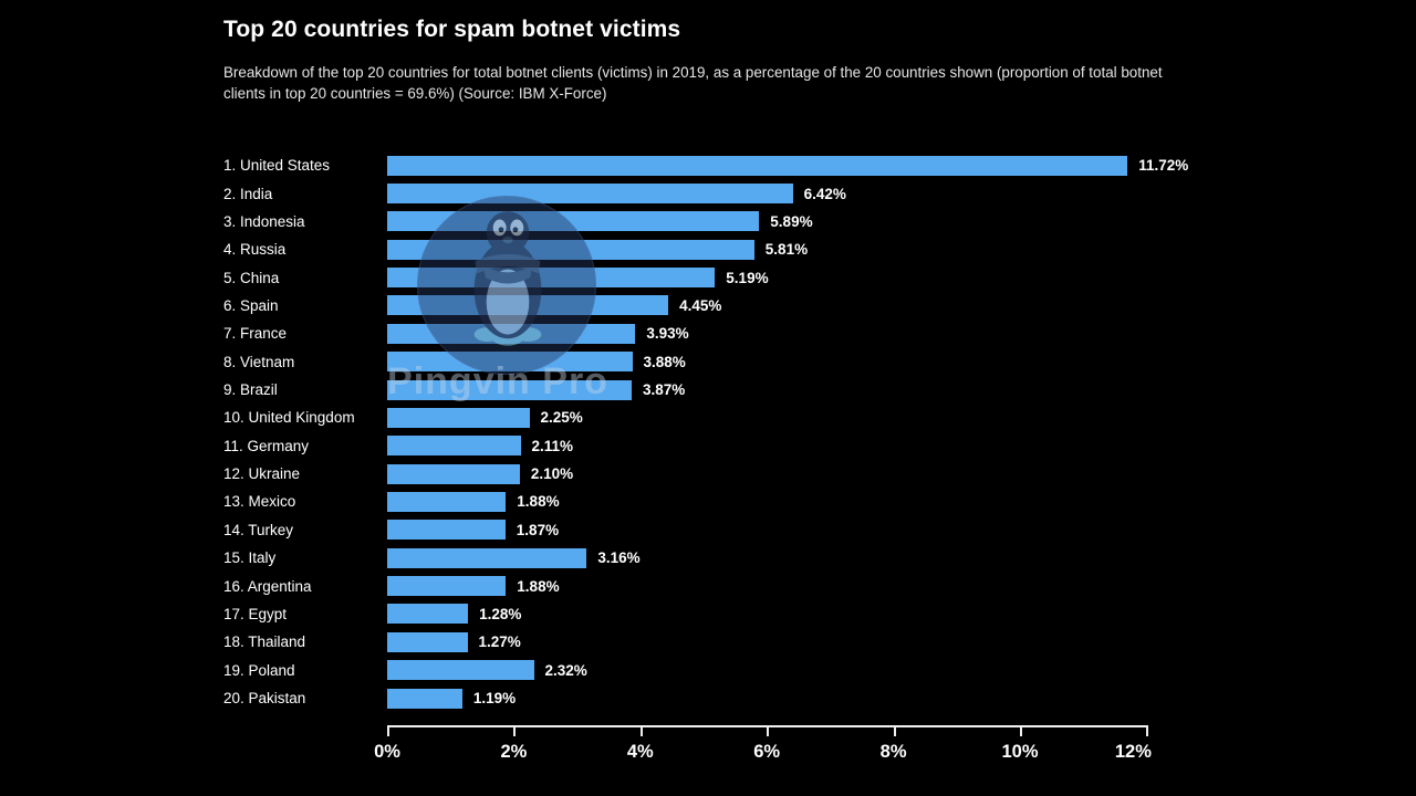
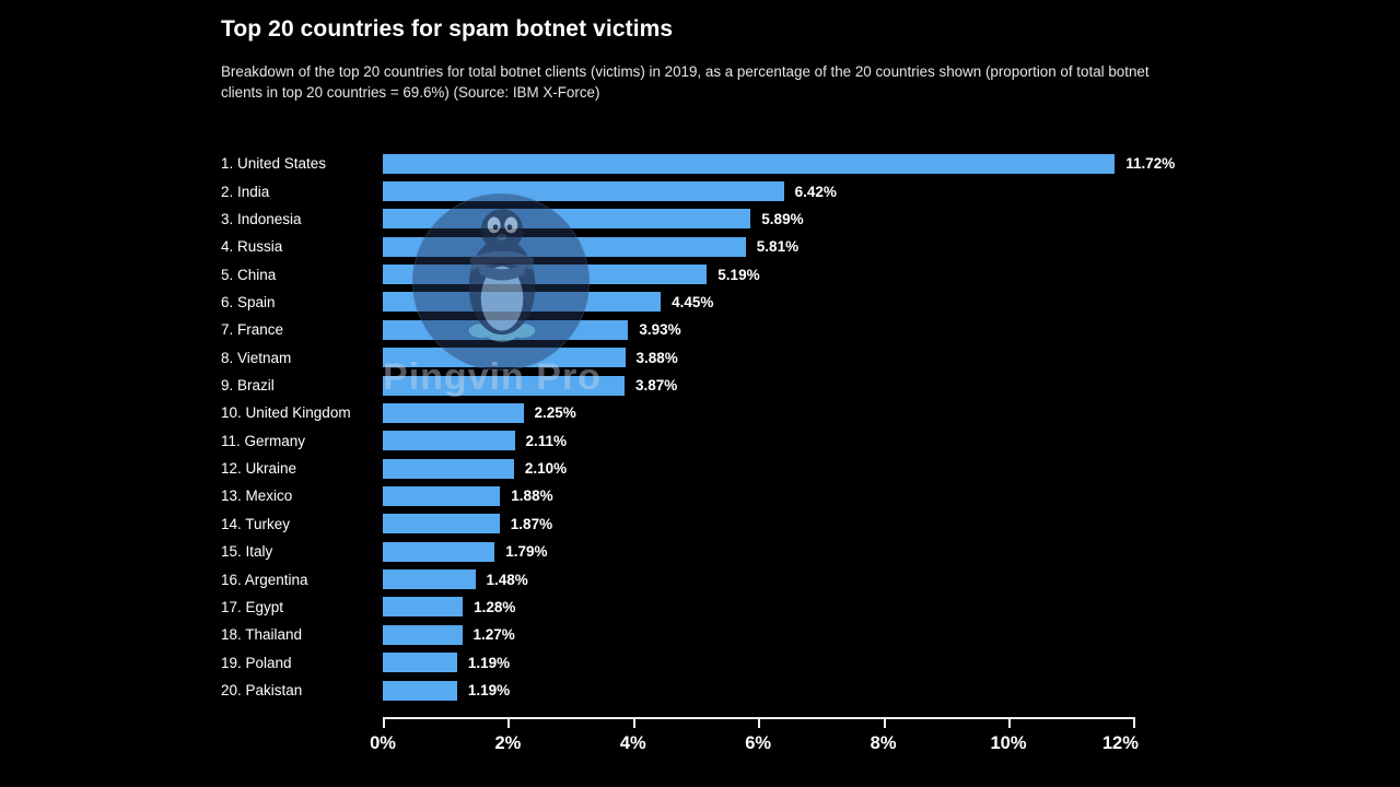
15. Italy: 3.16% -> 1.79%
16. Argentina: 1.88% -> 1.48%
19. Poland: 2.32% -> 1.19%
